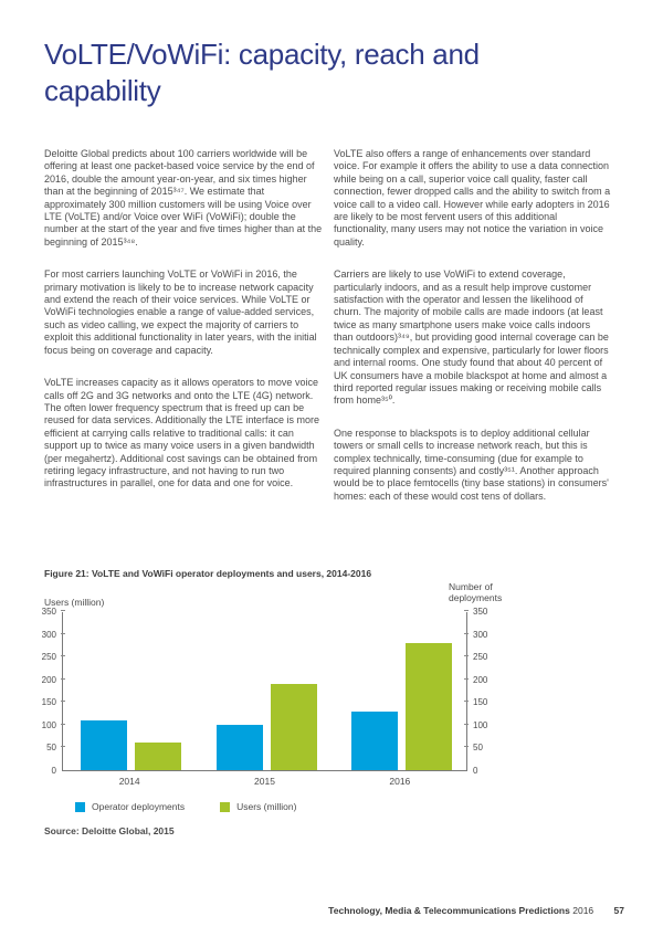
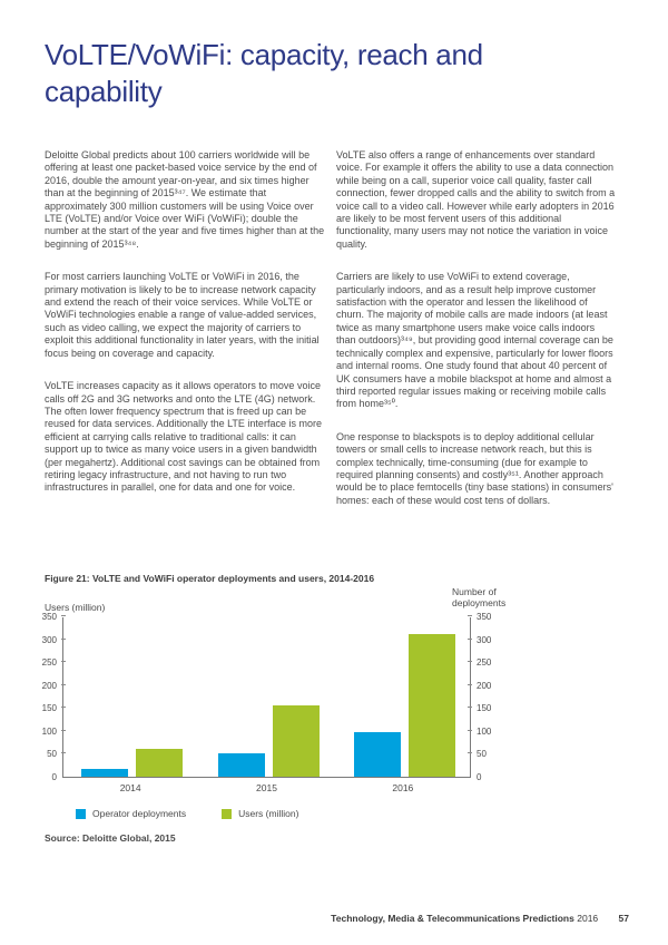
Operator deployments/2014: 110 -> 20
Operator deployments/2015: 100 -> 50
Users (million)/2015: 190 -> 160
Operator deployments/2016: 130 -> 100
Users (million)/2016: 280 -> 310
